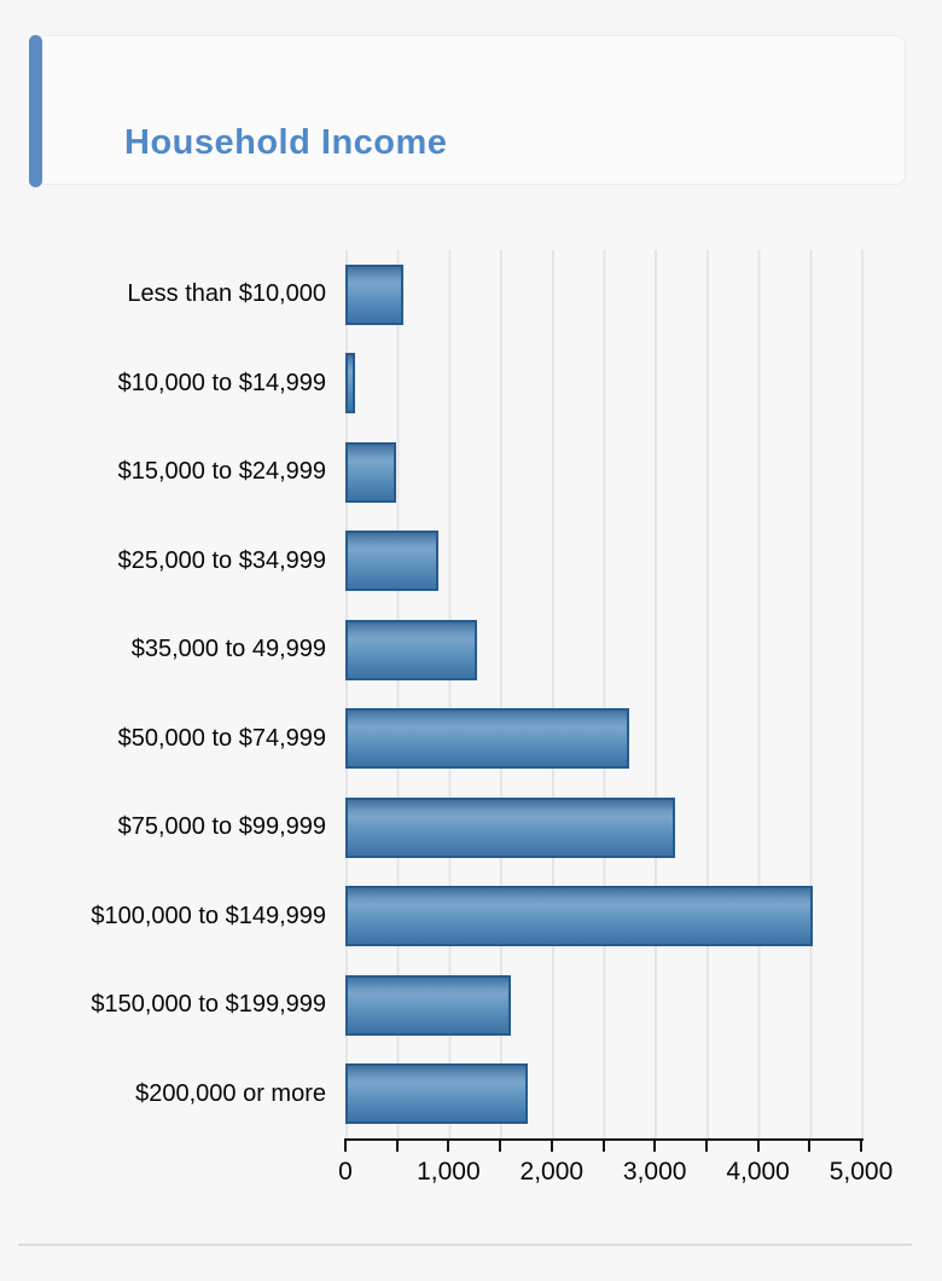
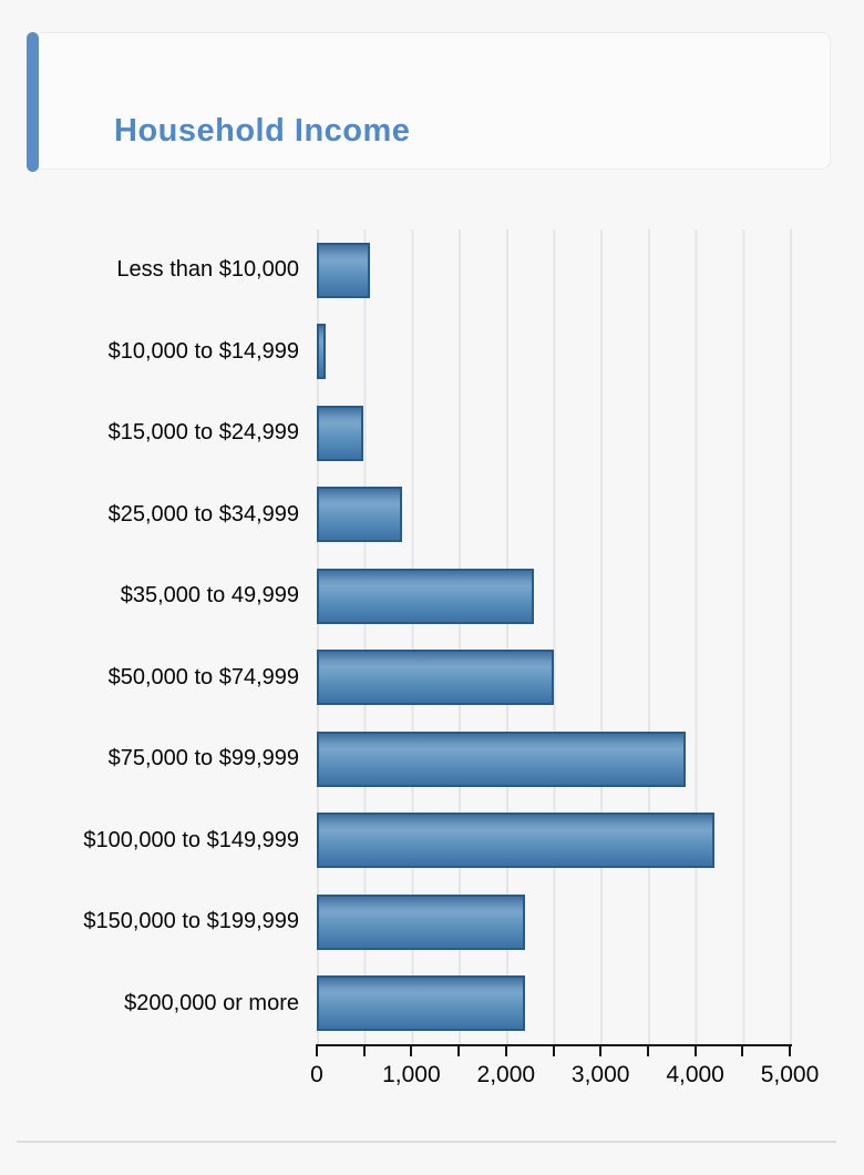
$35,000 to 49,999: 1300 -> 2300
$50,000 to $74,999: 2800 -> 2500
$75,000 to $99,999: 3200 -> 3900
$100,000 to $149,999: 4500 -> 4200
$150,000 to $199,999: 1600 -> 2200
$200,000 or more: 1800 -> 2200
